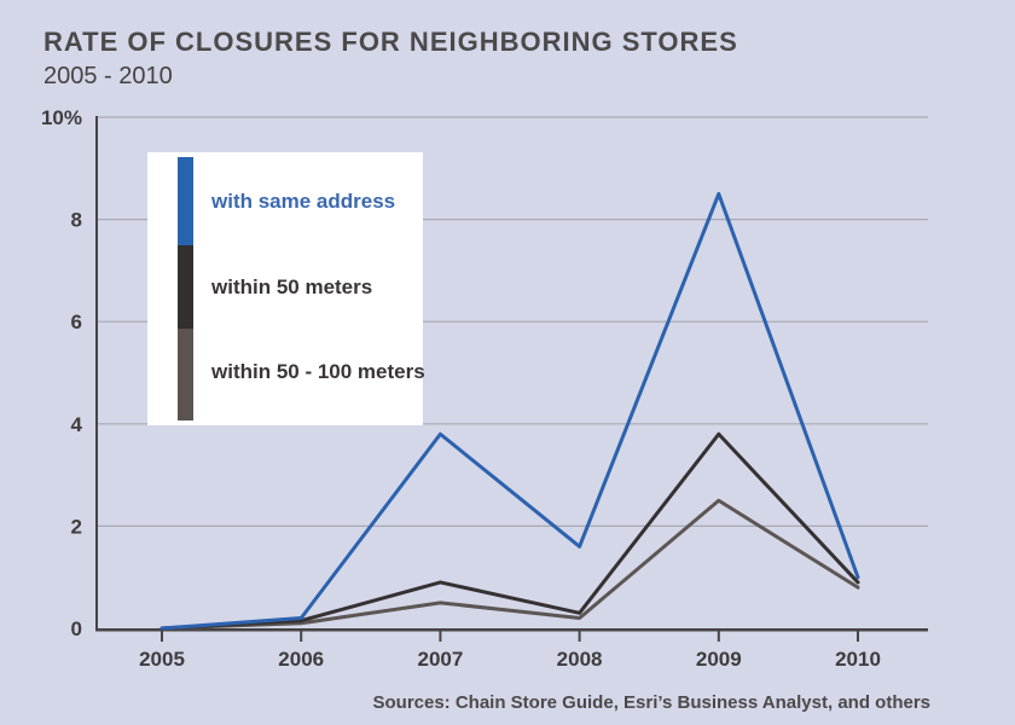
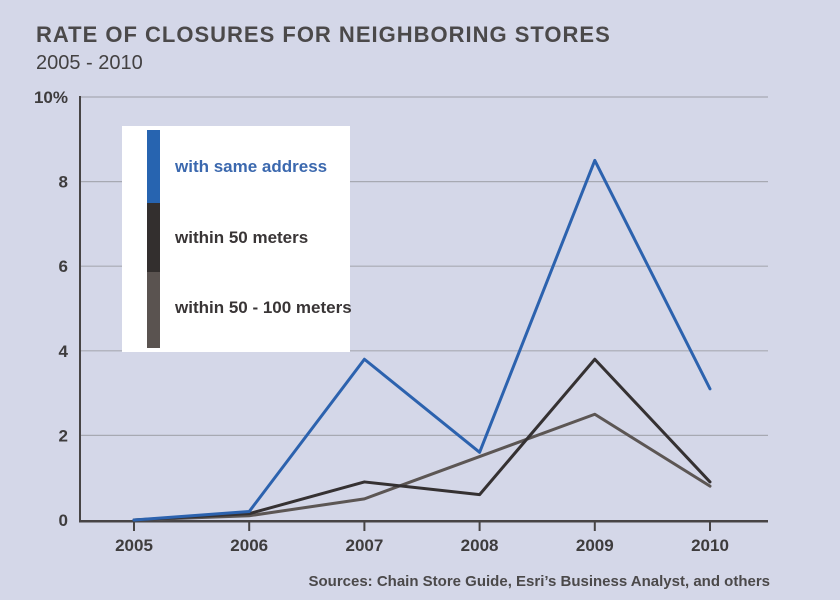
within 50 meters/2008: 0.3% -> 0.6%
within 50 - 100 meters/2008: 0.2% -> 1.5%
with same address/2010: 1.0% -> 3.1%
